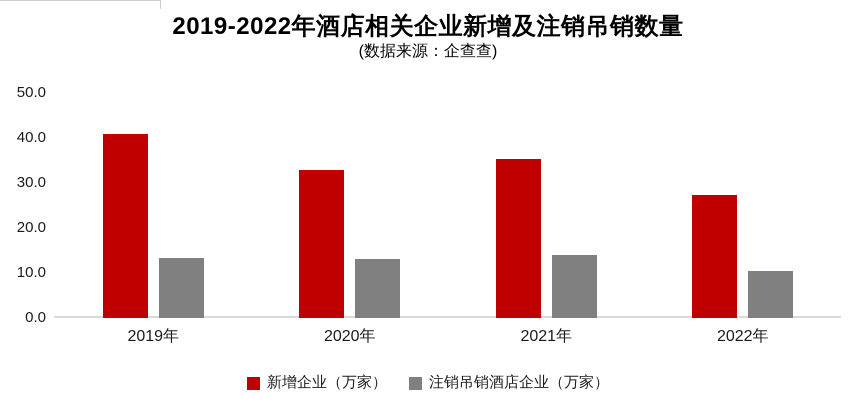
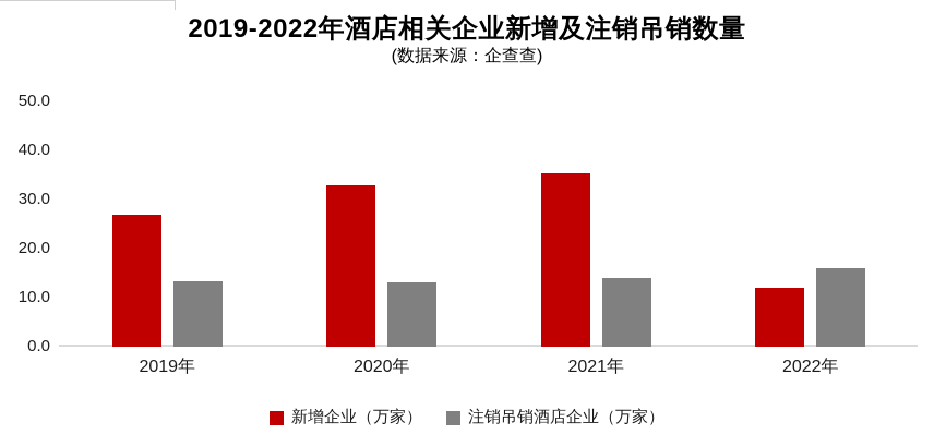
新增企业（万家）/2019年: 41 -> 27
新增企业（万家）/2022年: 27 -> 12
注销吊销酒店企业（万家）/2022年: 10 -> 16
